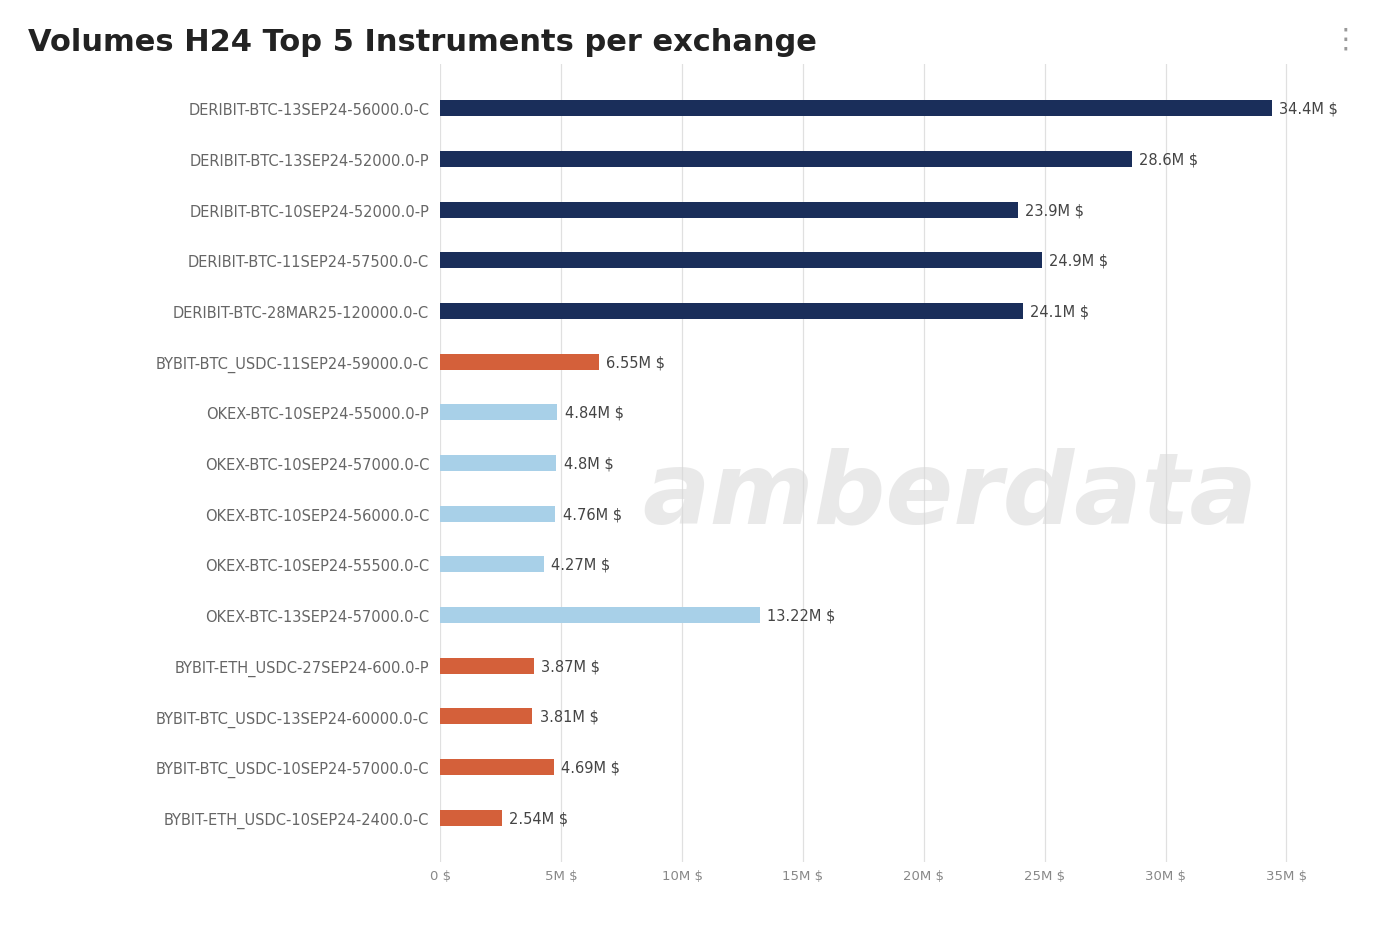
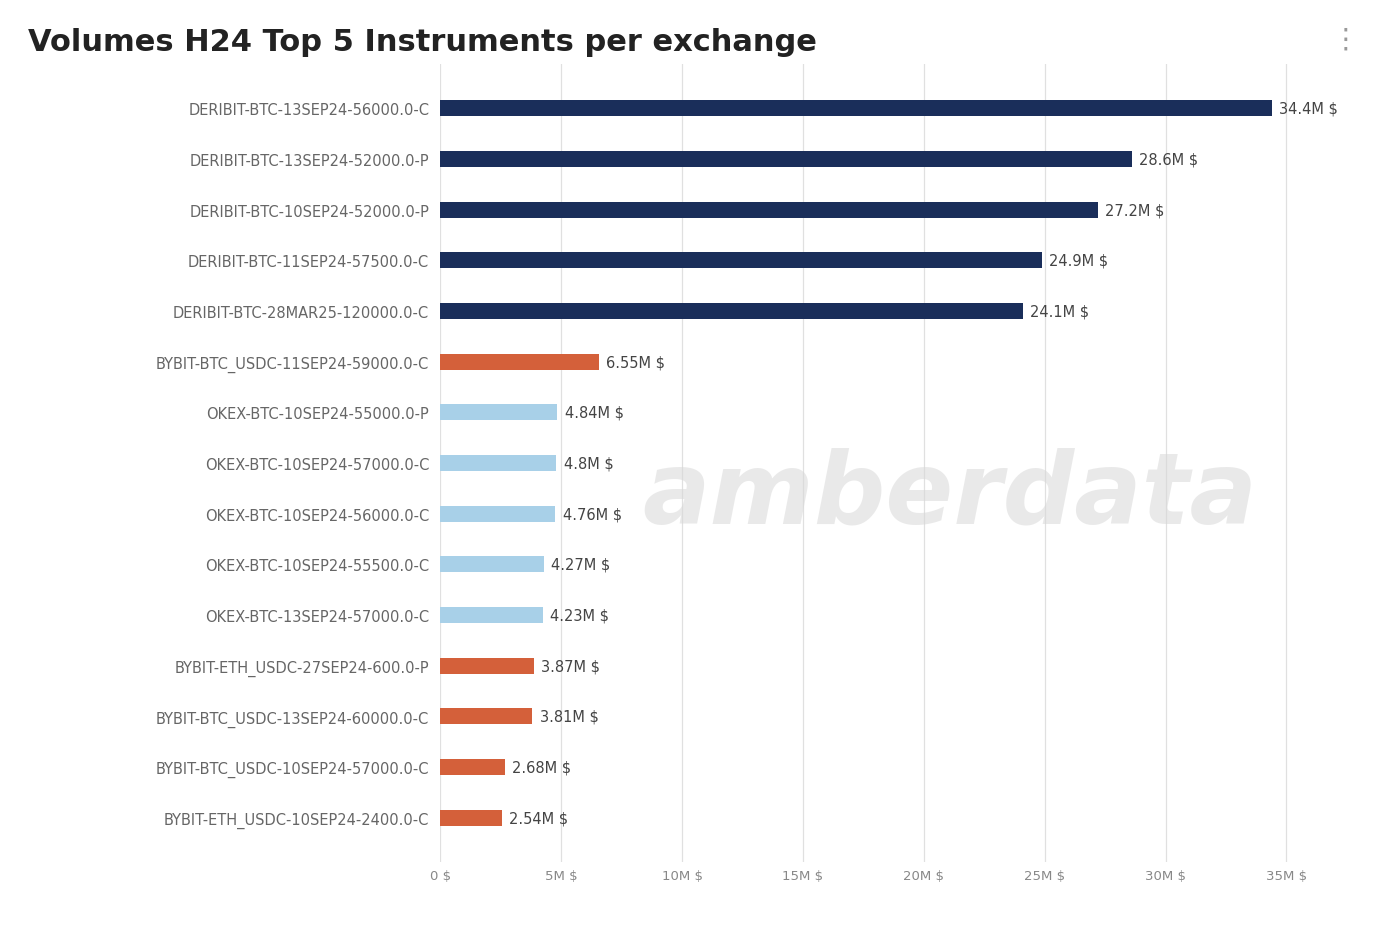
DERIBIT-BTC-10SEP24-52000.0-P: 23.9M -> 27.2M
OKEX-BTC-13SEP24-57000.0-C: 13.22M -> 4.23M
BYBIT-BTC_USDC-10SEP24-57000.0-C: 4.69M -> 2.68M
